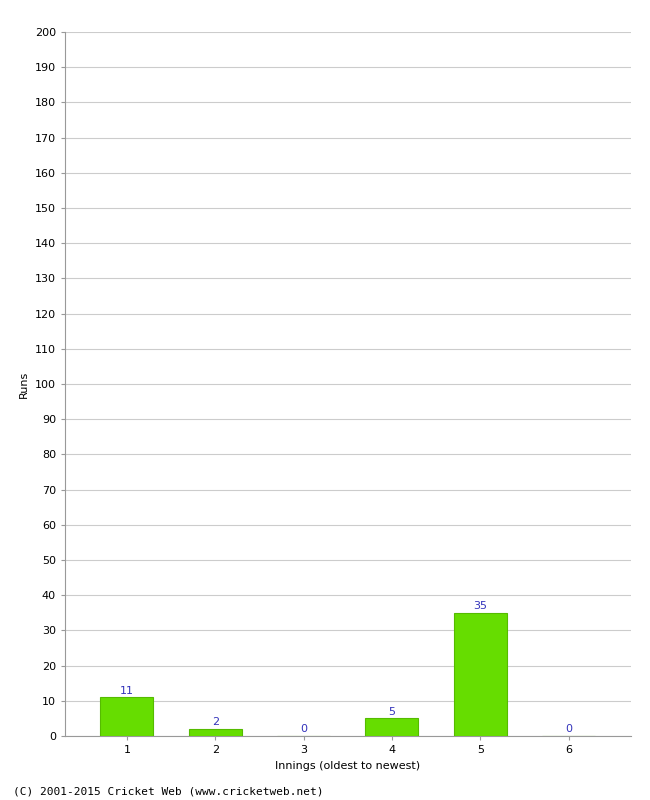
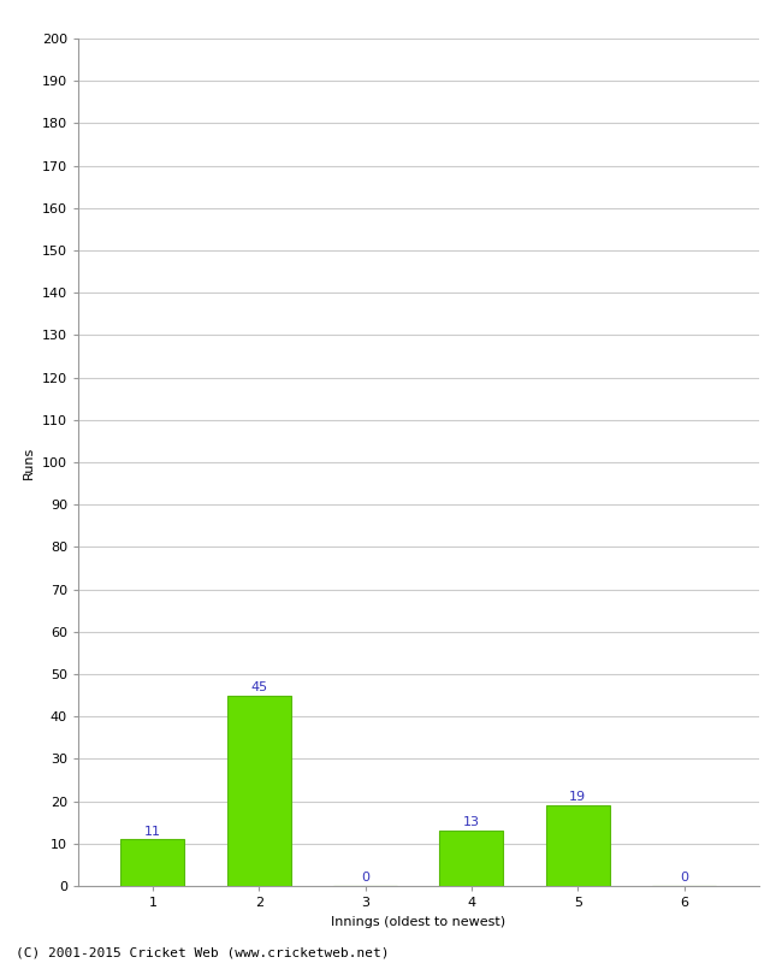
2: 2 -> 45
4: 5 -> 13
5: 35 -> 19
